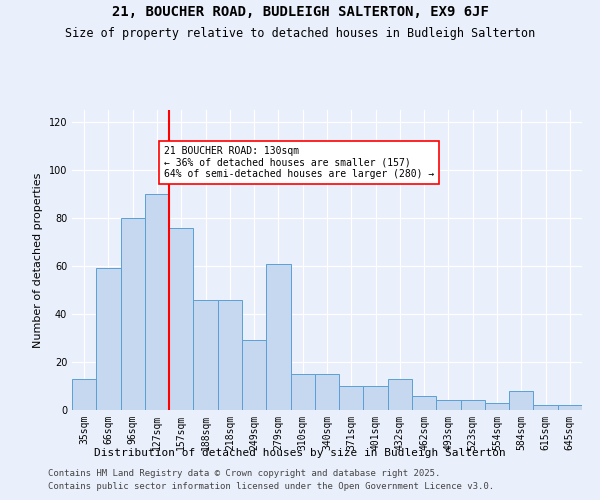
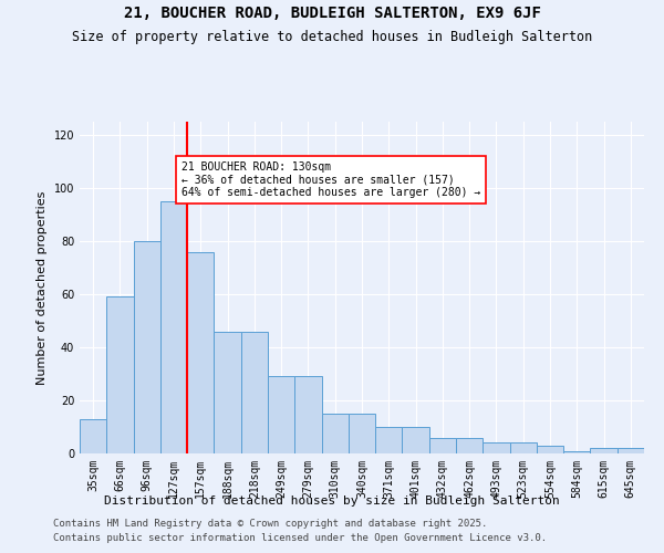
127sqm: 90 -> 95
279sqm: 61 -> 29
432sqm: 13 -> 6
584sqm: 8 -> 1
